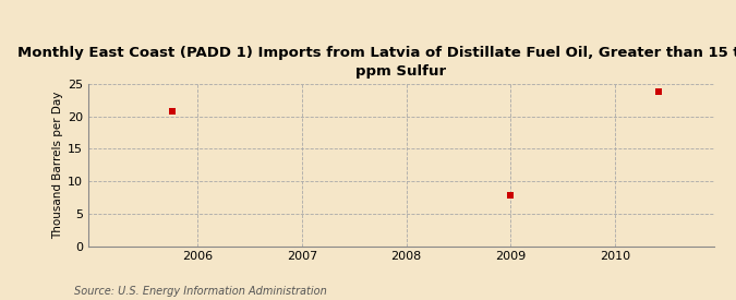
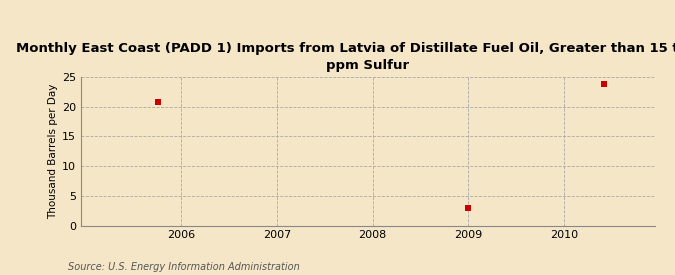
2009: 7.8 -> 2.9
